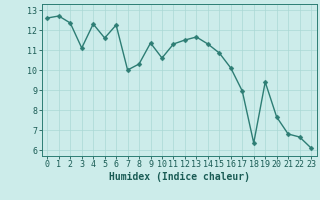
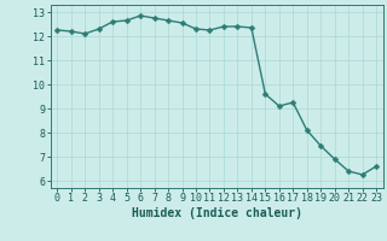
0: 12.60 -> 12.25
1: 12.70 -> 12.20
2: 12.35 -> 12.10
3: 11.10 -> 12.30
4: 12.30 -> 12.60
5: 11.60 -> 12.65
6: 12.25 -> 12.85
7: 10.00 -> 12.75
8: 10.30 -> 12.65
9: 11.35 -> 12.55
10: 10.60 -> 12.30
11: 11.30 -> 12.25
12: 11.50 -> 12.40
13: 11.65 -> 12.40
14: 11.30 -> 12.35
15: 10.85 -> 9.60
16: 10.10 -> 9.10
17: 8.95 -> 9.25
18: 6.35 -> 8.10
19: 9.40 -> 7.45
20: 7.65 -> 6.90
21: 6.80 -> 6.40
22: 6.65 -> 6.25
23: 6.10 -> 6.60
